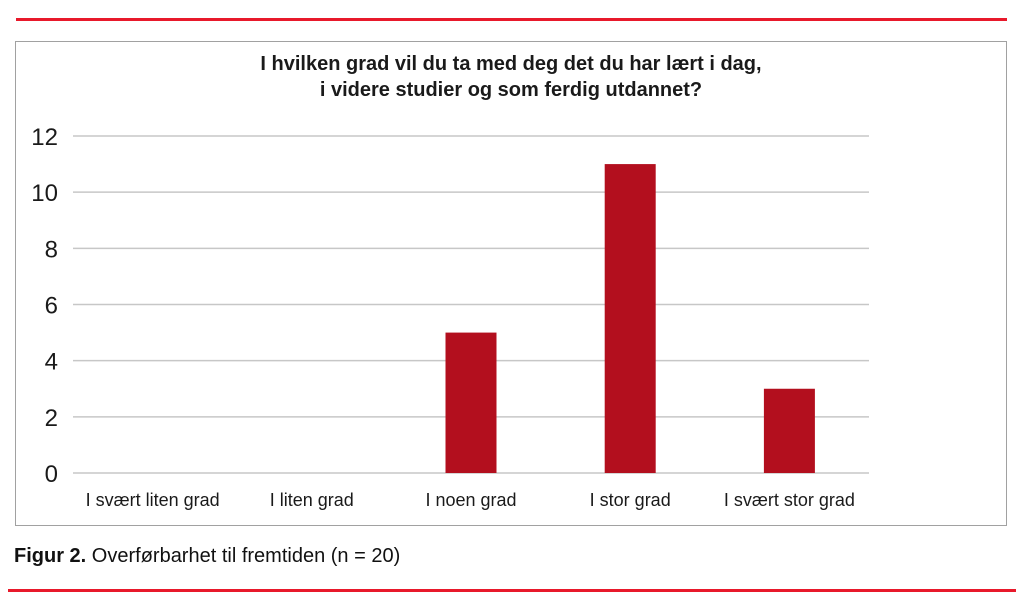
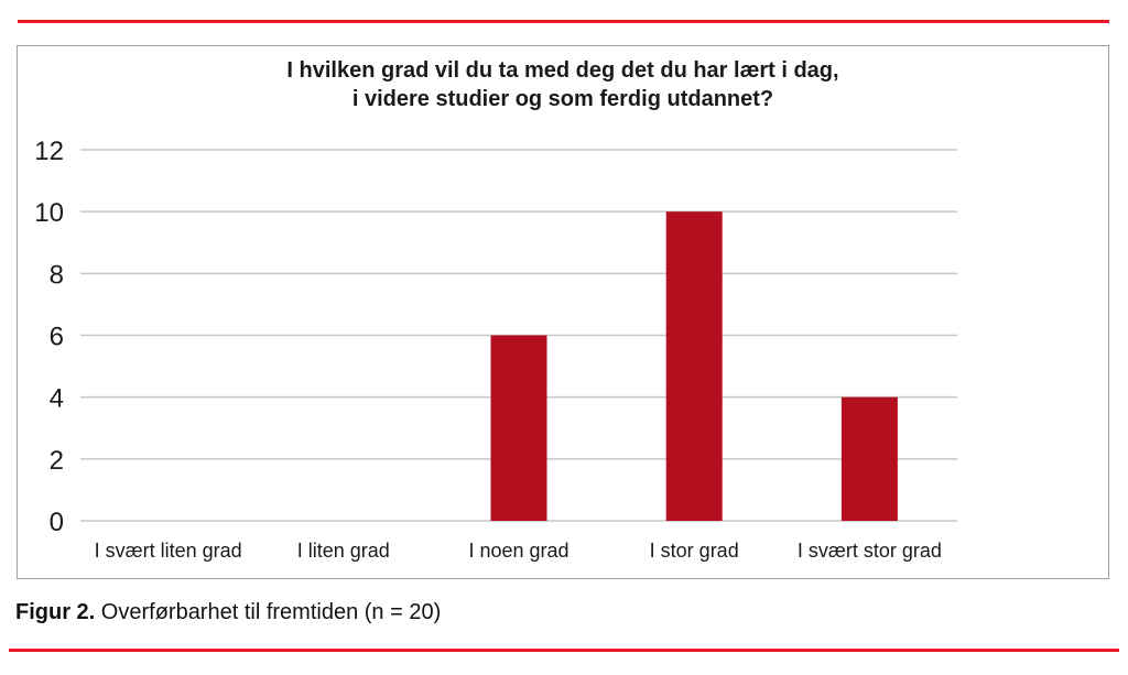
I noen grad: 5 -> 6
I stor grad: 11 -> 10
I svært stor grad: 3 -> 4
